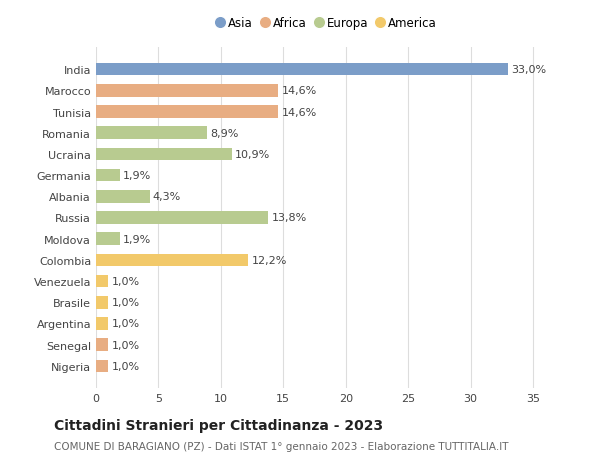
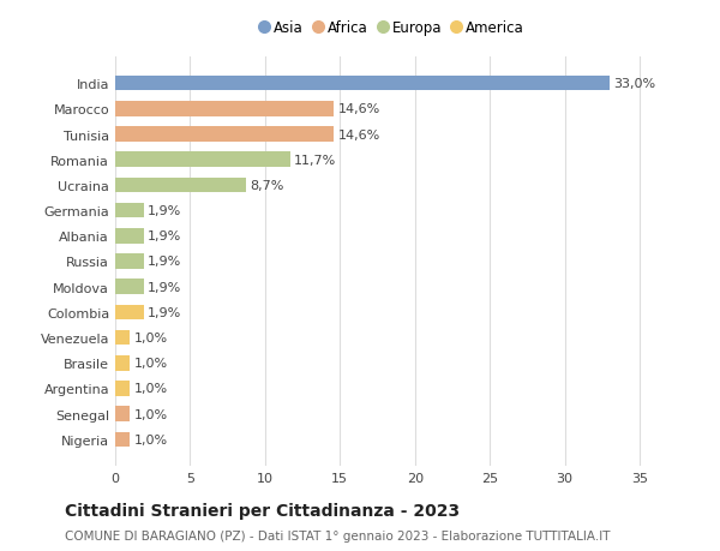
Romania: 8,9% -> 11,7%
Ucraina: 10,9% -> 8,7%
Albania: 4,3% -> 1,9%
Russia: 13,8% -> 1,9%
Colombia: 12,2% -> 1,9%
